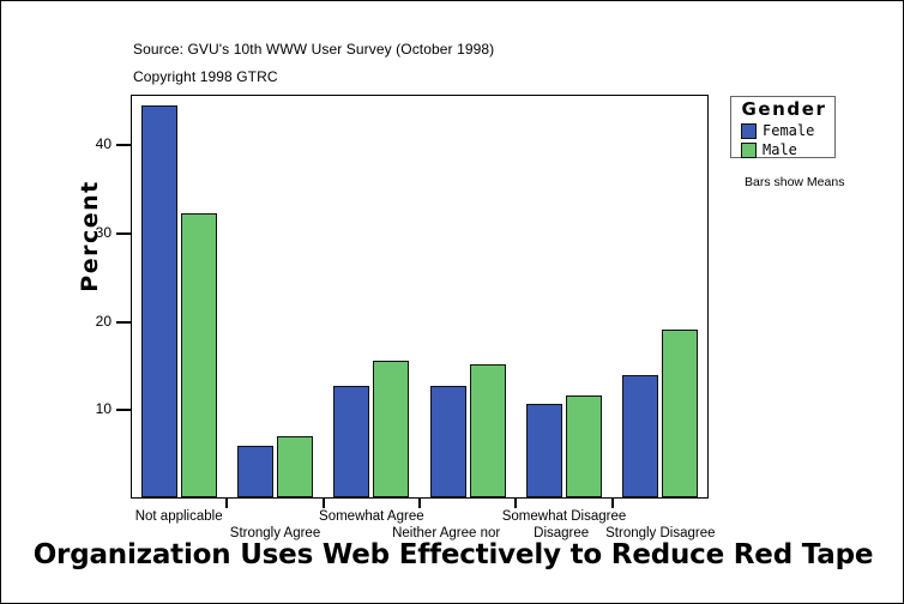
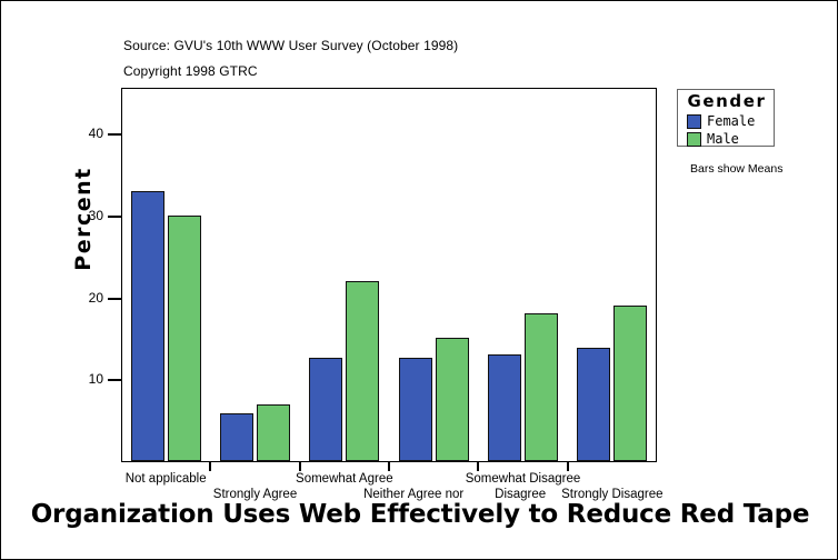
Female/Not applicable: 44 -> 33
Male/Not applicable: 32 -> 30
Male/Somewhat Agree: 16 -> 22
Female/Somewhat Disagree: 11 -> 13
Male/Somewhat Disagree: 12 -> 18
